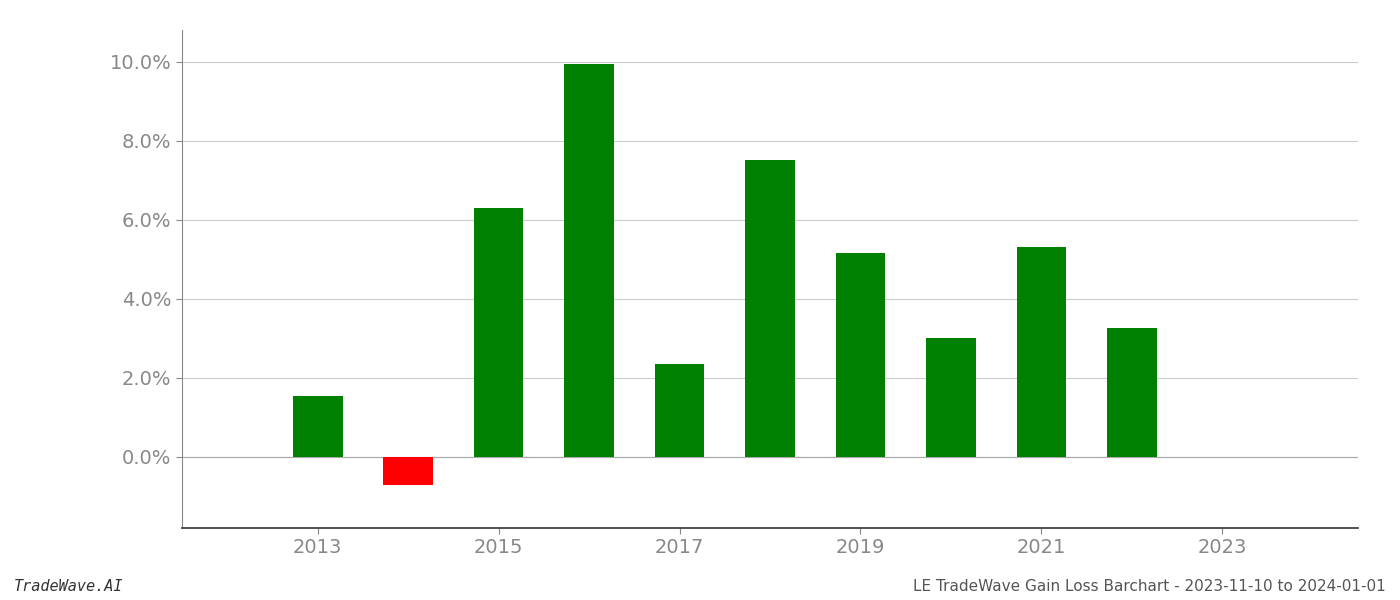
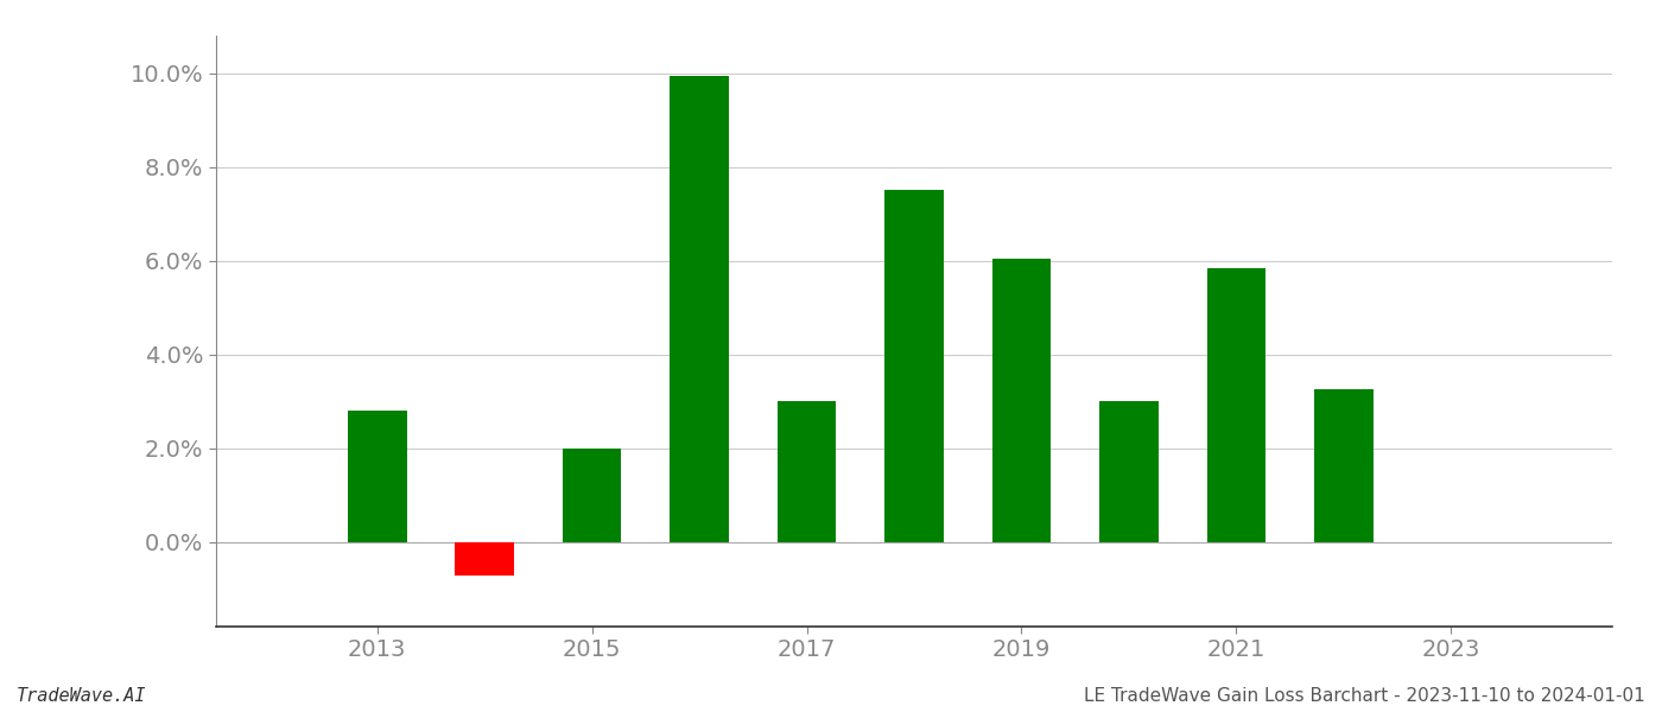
2013: 1.55% -> 2.80%
2015: 6.30% -> 2.00%
2017: 2.35% -> 3.00%
2019: 5.15% -> 6.05%
2021: 5.30% -> 5.85%
